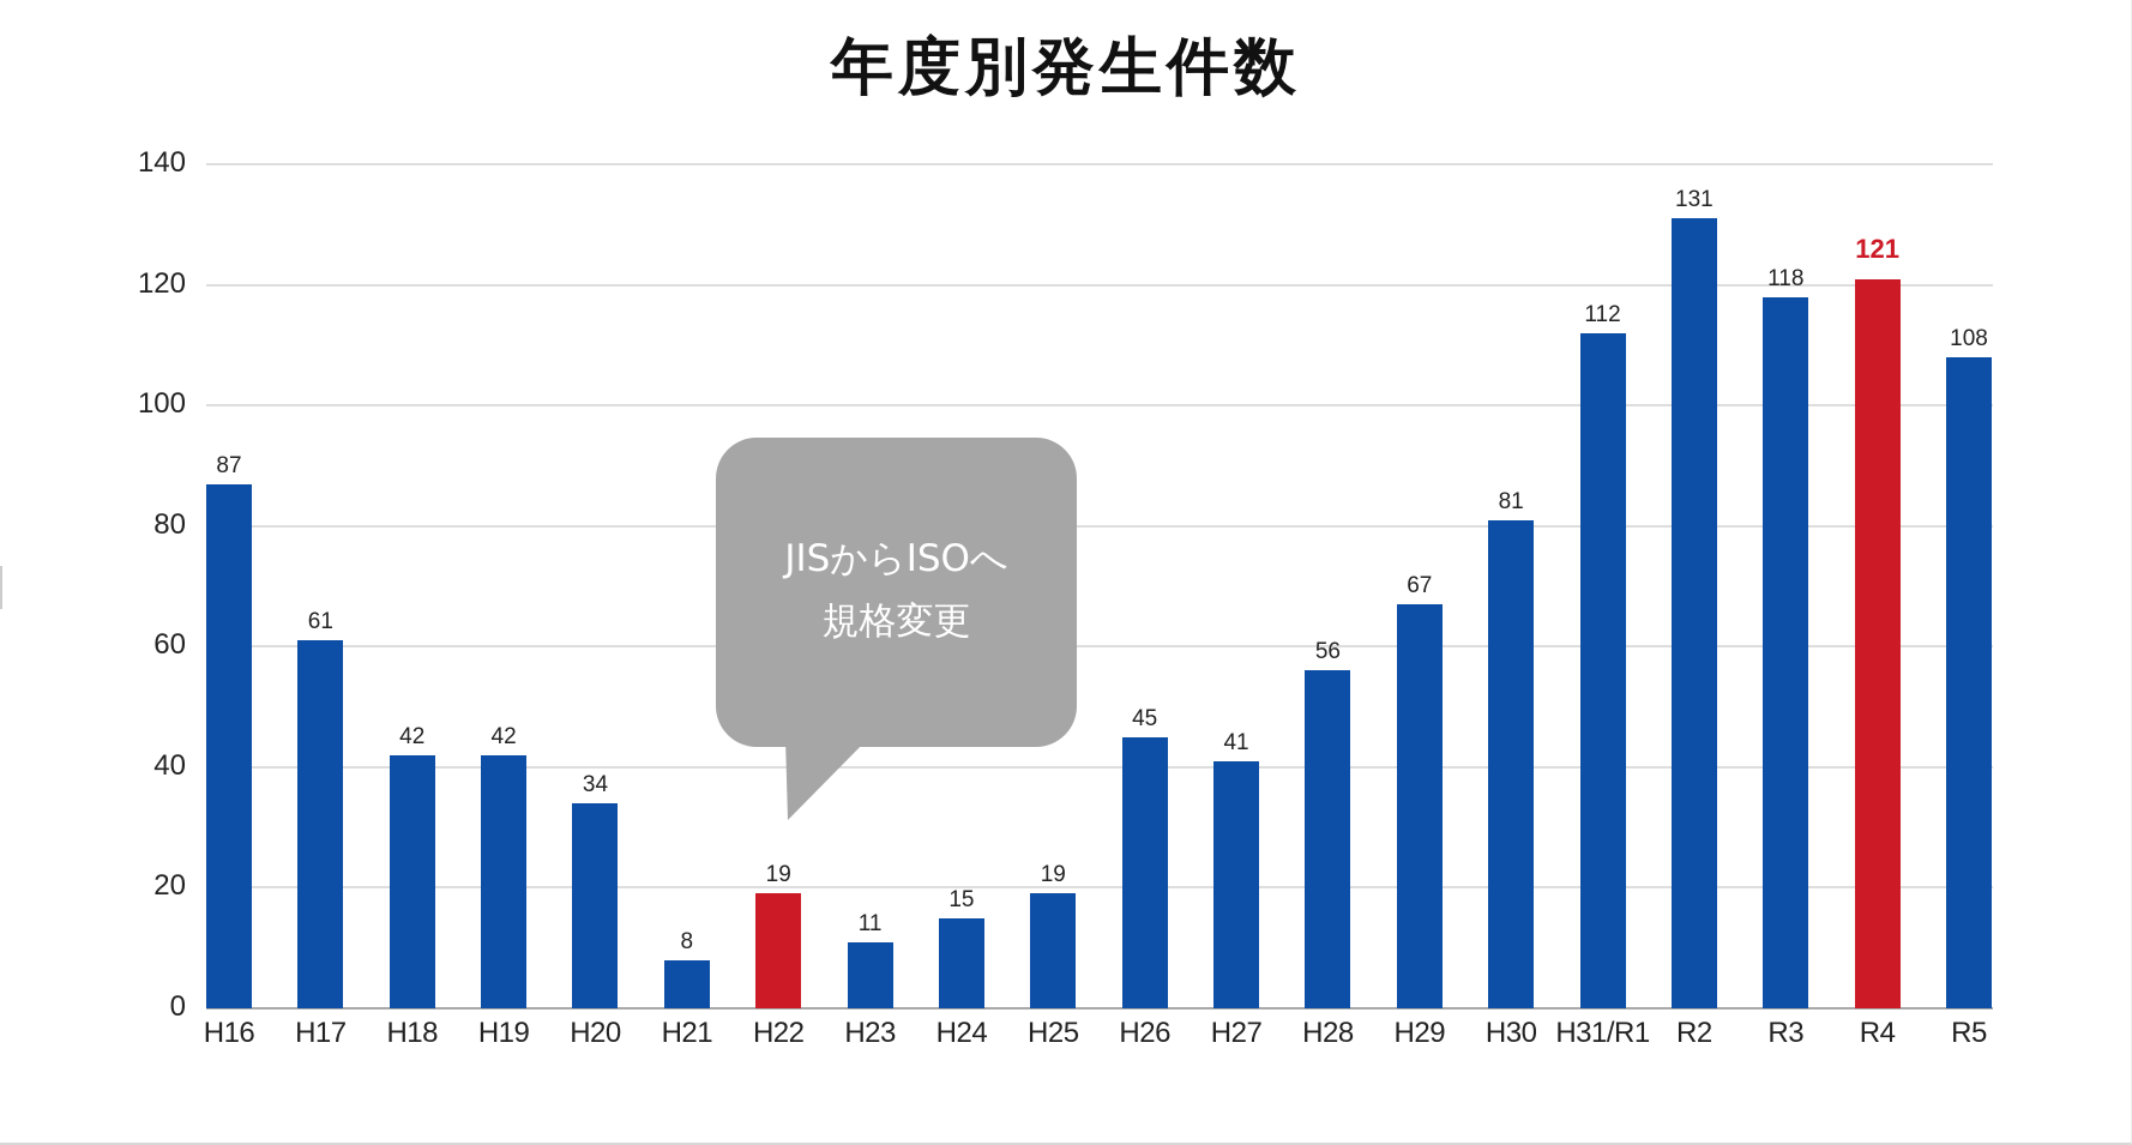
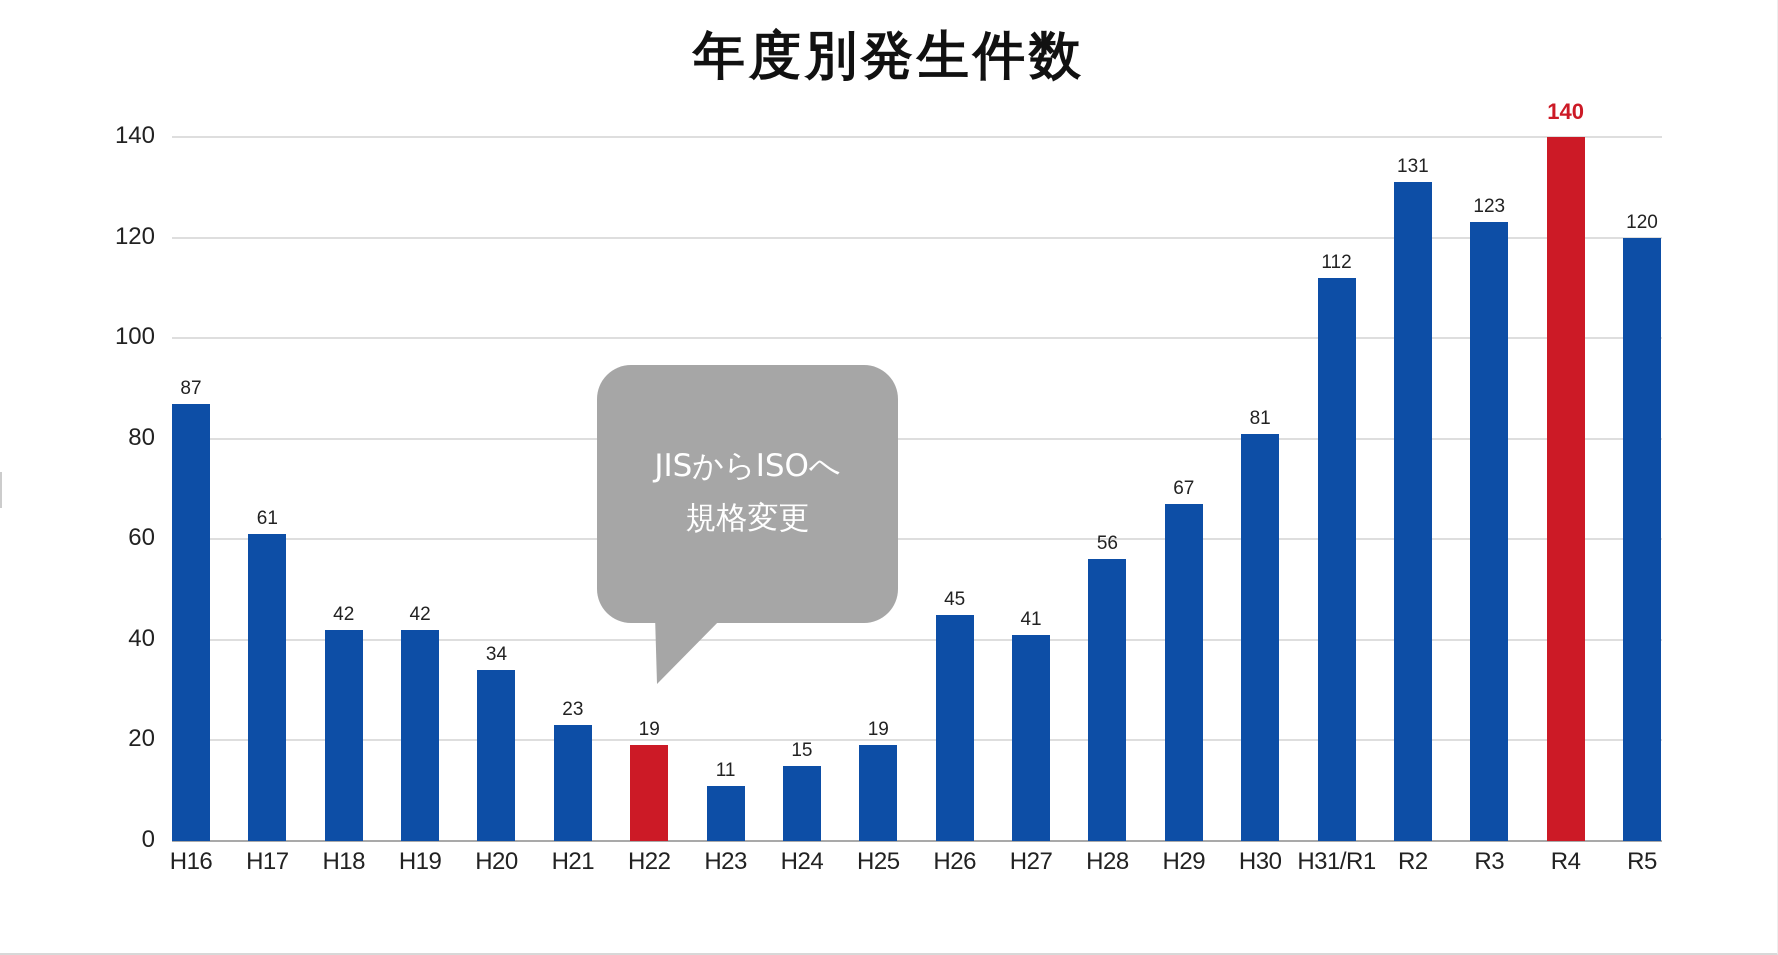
H21: 8 -> 23
R3: 118 -> 123
R4: 121 -> 140
R5: 108 -> 120
